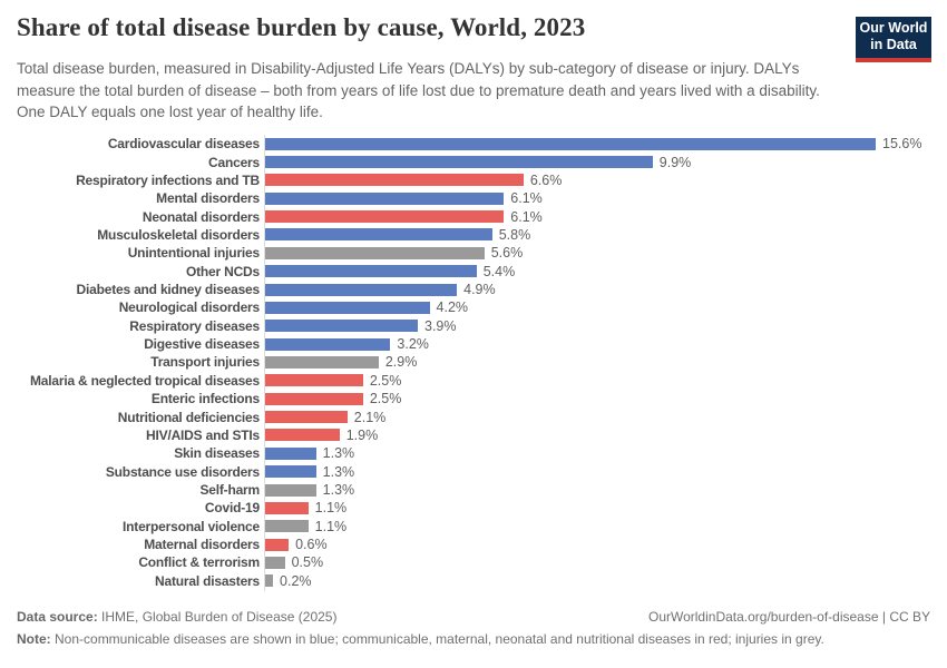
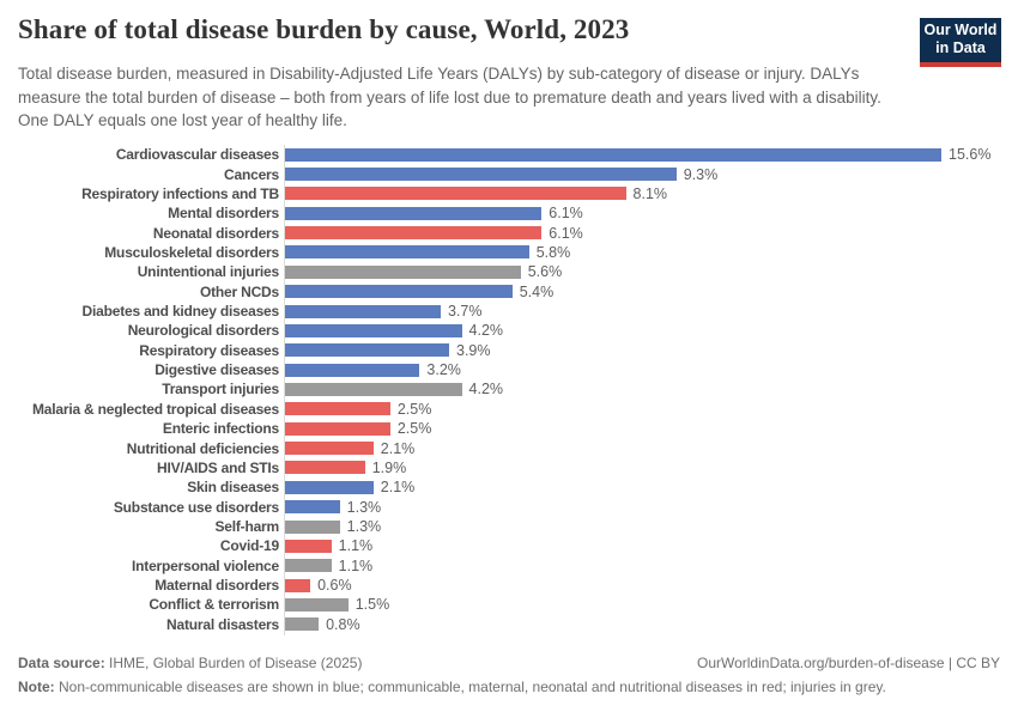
Cancers: 9.9% -> 9.3%
Respiratory infections and TB: 6.6% -> 8.1%
Diabetes and kidney diseases: 4.9% -> 3.7%
Transport injuries: 2.9% -> 4.2%
Skin diseases: 1.3% -> 2.1%
Conflict & terrorism: 0.5% -> 1.5%
Natural disasters: 0.2% -> 0.8%
